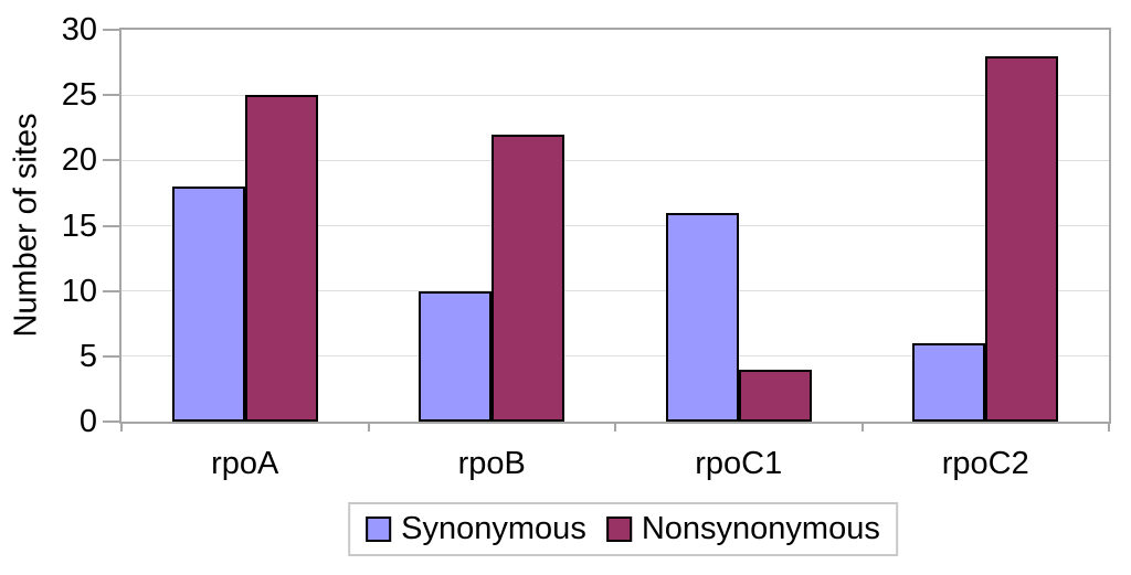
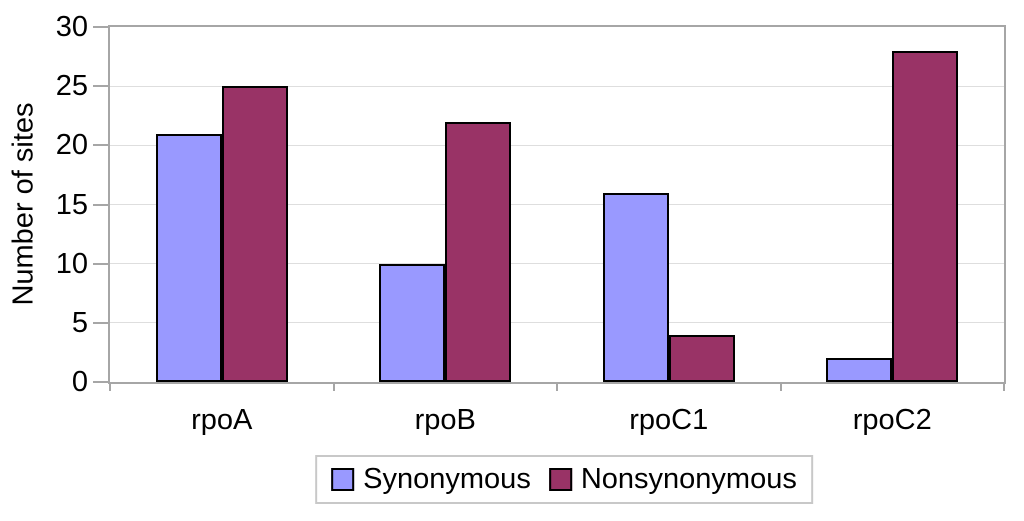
Synonymous/rpoA: 18 -> 21
Synonymous/rpoC2: 6 -> 2
